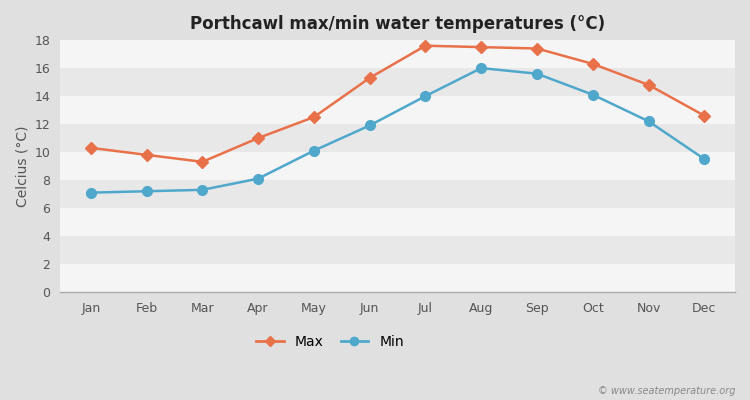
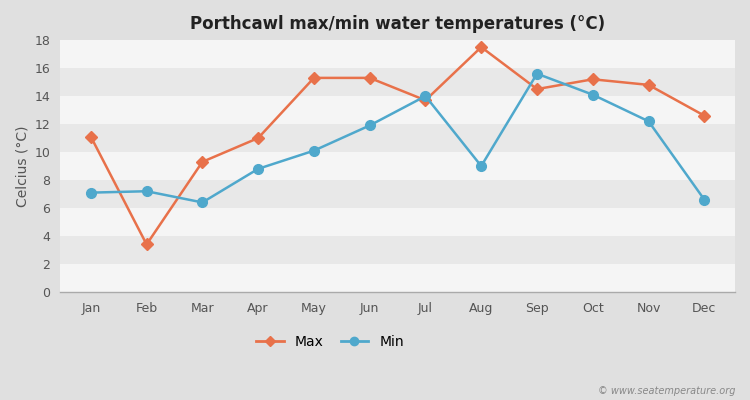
Max/Jan: 10.3 -> 11.1
Max/Feb: 9.8 -> 3.4
Min/Mar: 7.3 -> 6.4
Min/Apr: 8.1 -> 8.8
Max/May: 12.5 -> 15.3
Max/Jul: 17.6 -> 13.7
Min/Aug: 16.0 -> 9.0
Max/Sep: 17.4 -> 14.5
Max/Oct: 16.3 -> 15.2
Min/Dec: 9.5 -> 6.6
